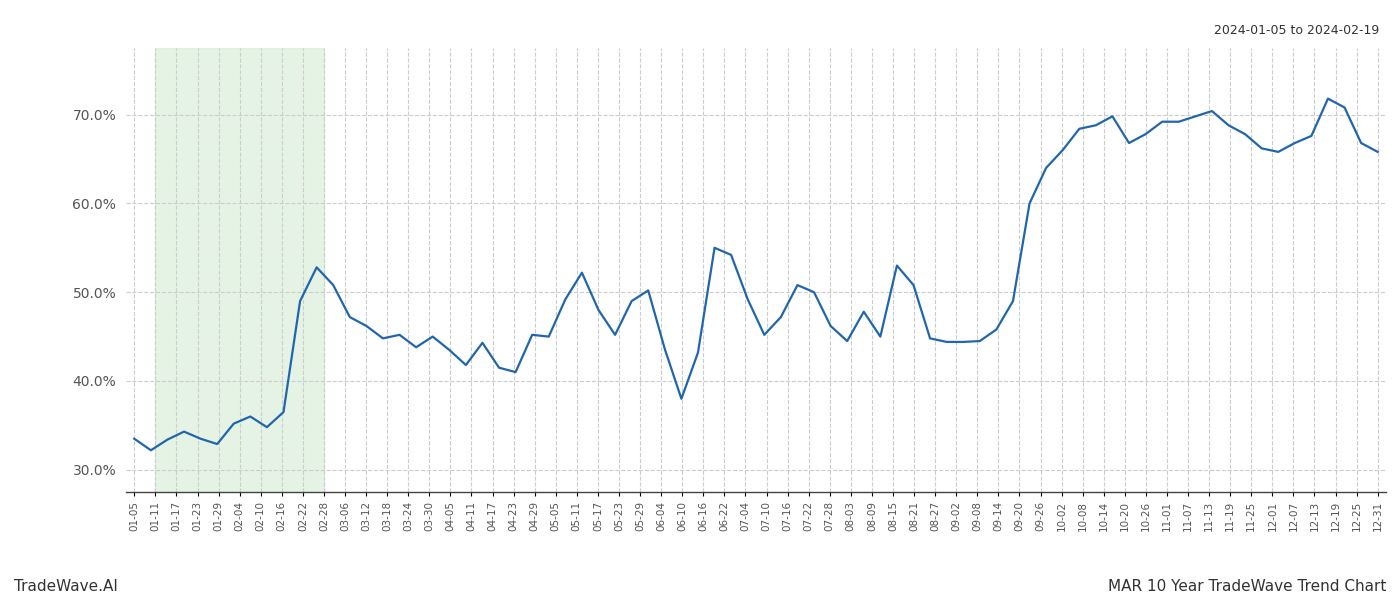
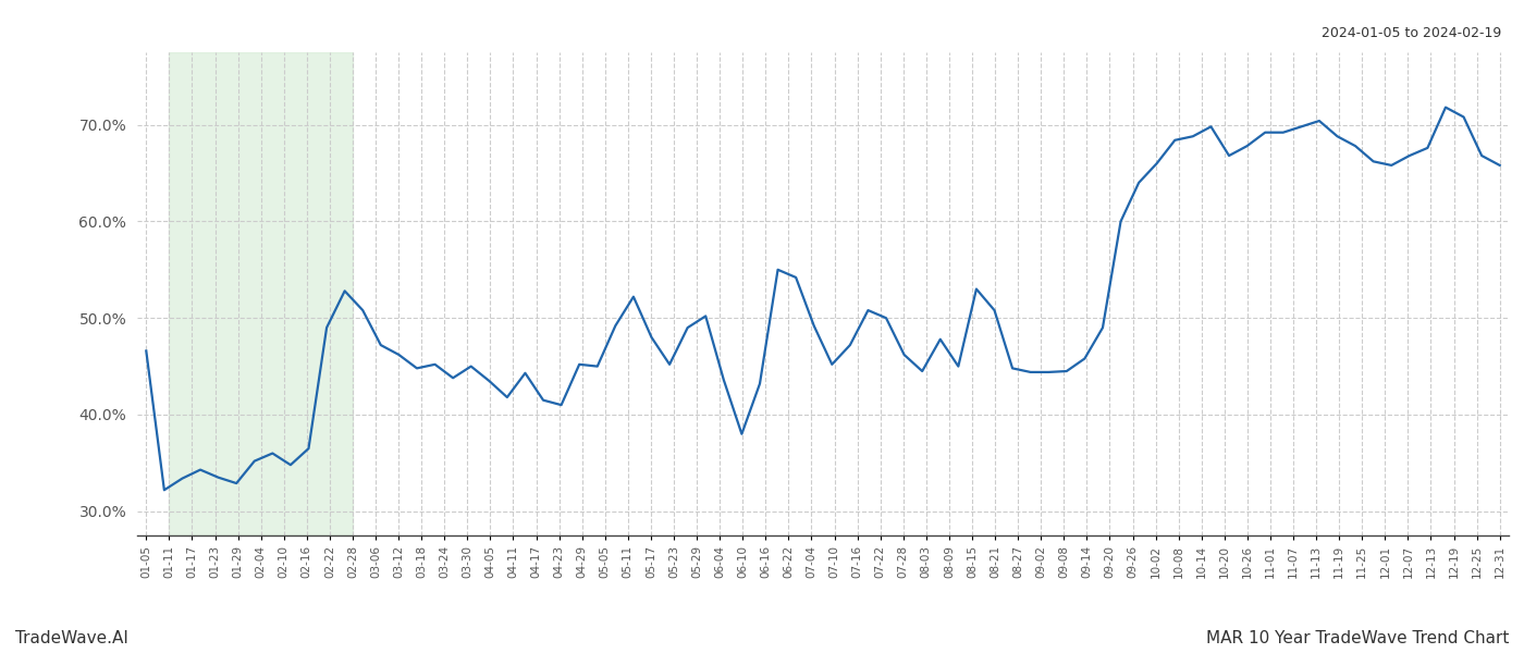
01-05: 33.5% -> 46.6%
